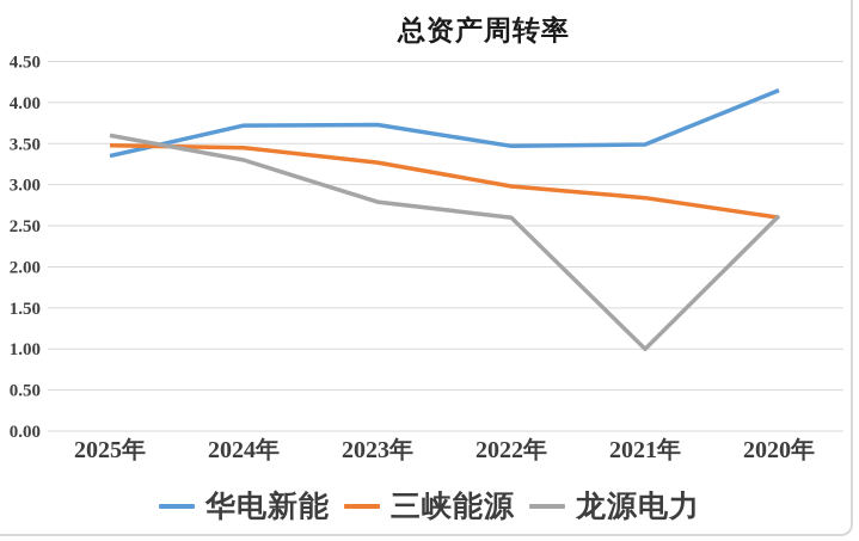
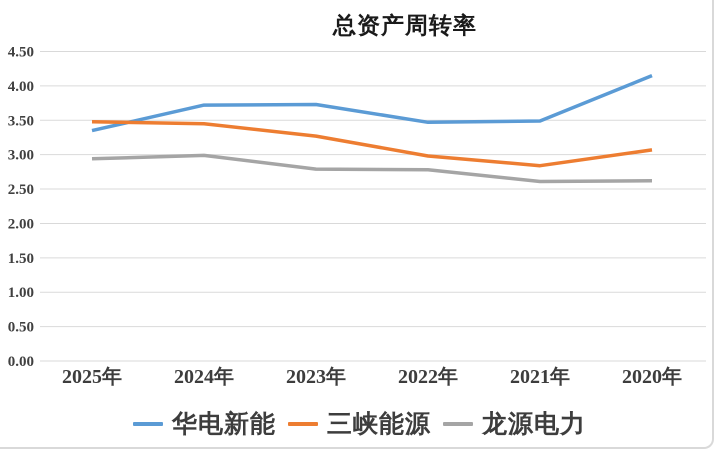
龙源电力/2025年: 3.6 -> 2.9
龙源电力/2024年: 3.3 -> 3.0
龙源电力/2022年: 2.6 -> 2.8
龙源电力/2021年: 1.0 -> 2.6
三峡能源/2020年: 2.6 -> 3.1
